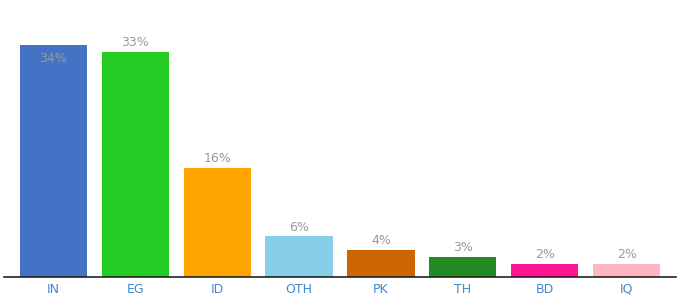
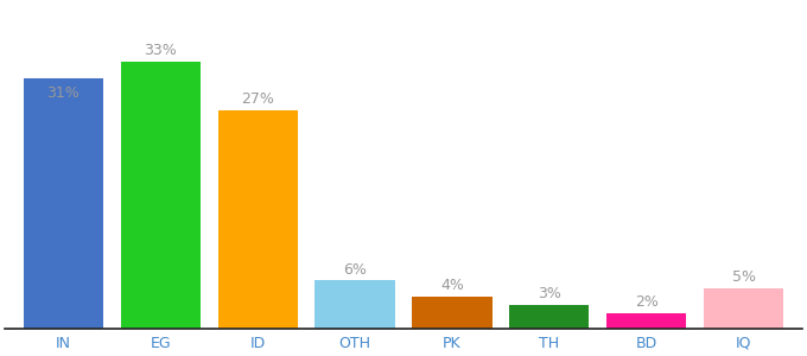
IN: 34% -> 31%
ID: 16% -> 27%
IQ: 2% -> 5%
